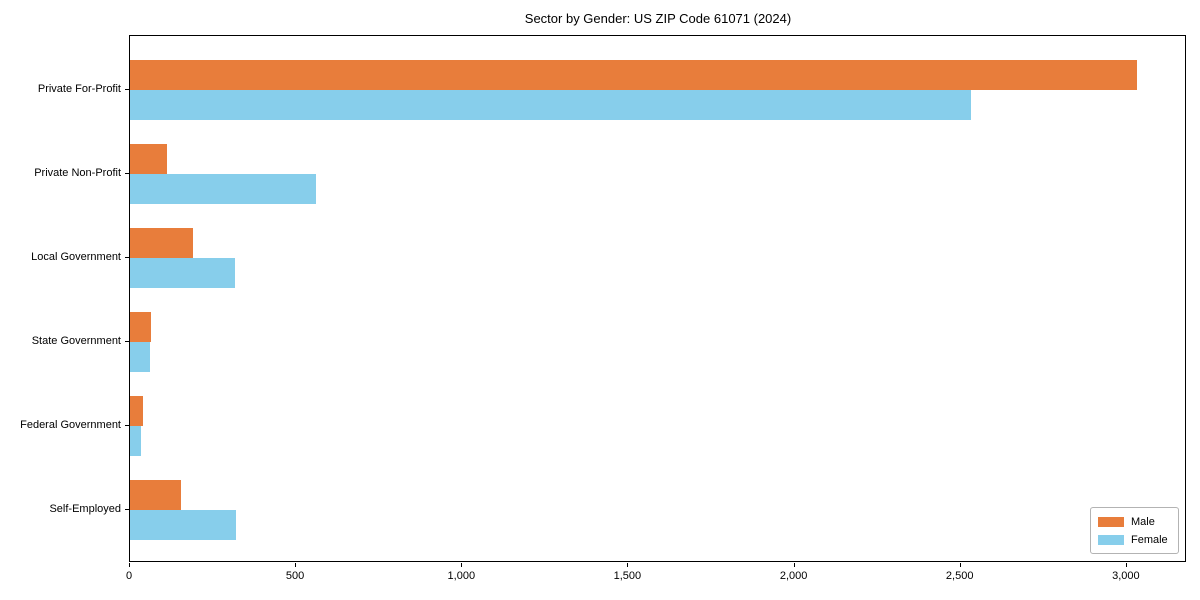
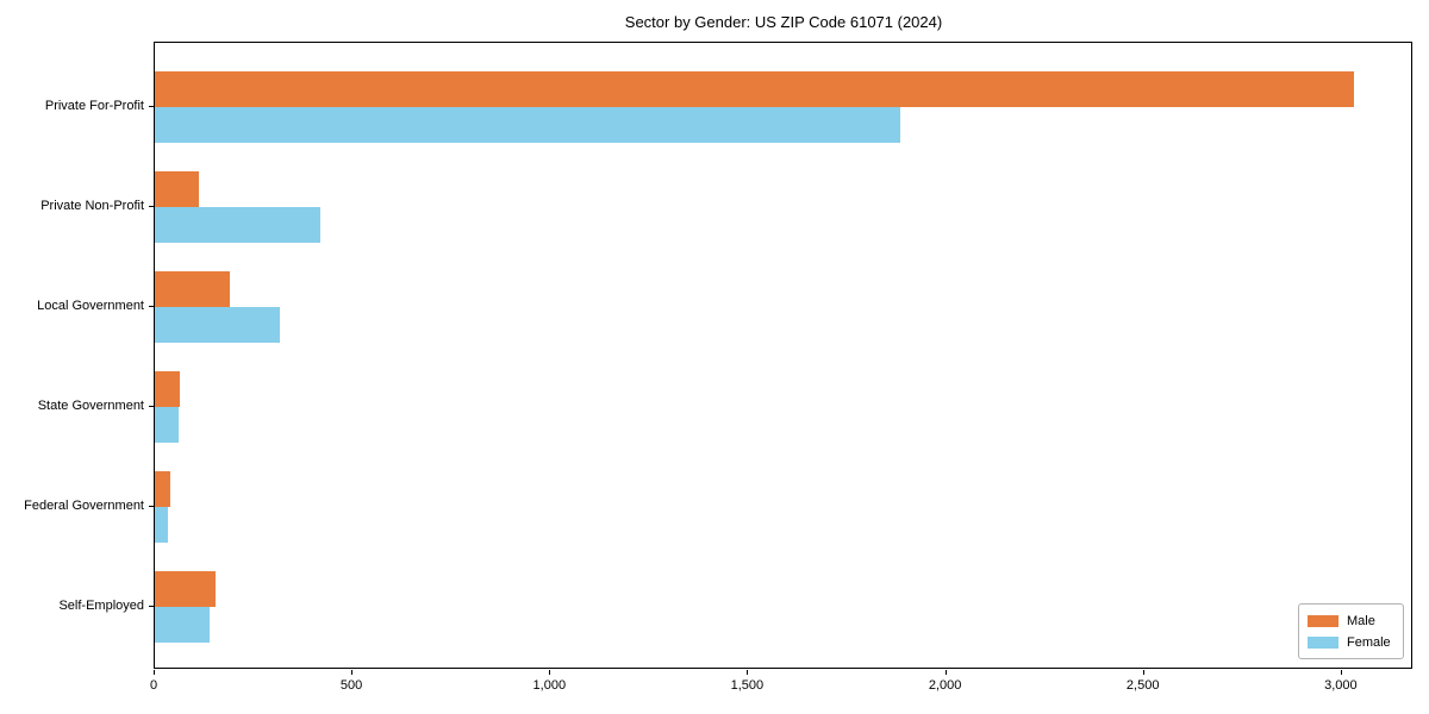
Female/Private For-Profit: 2530 -> 1880
Female/Private Non-Profit: 560 -> 420
Female/Self-Employed: 320 -> 140
